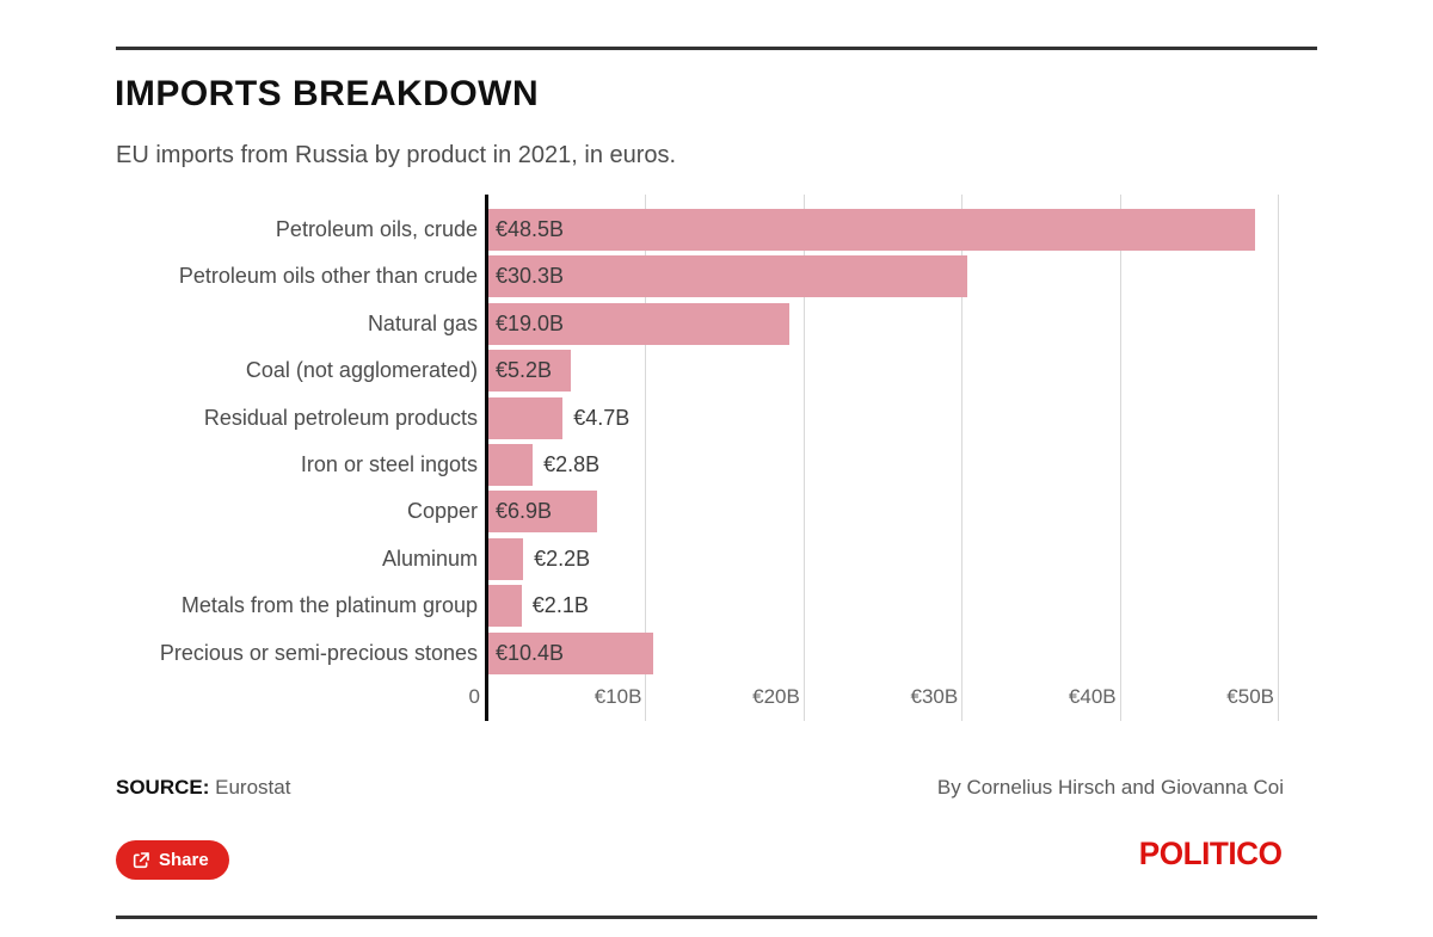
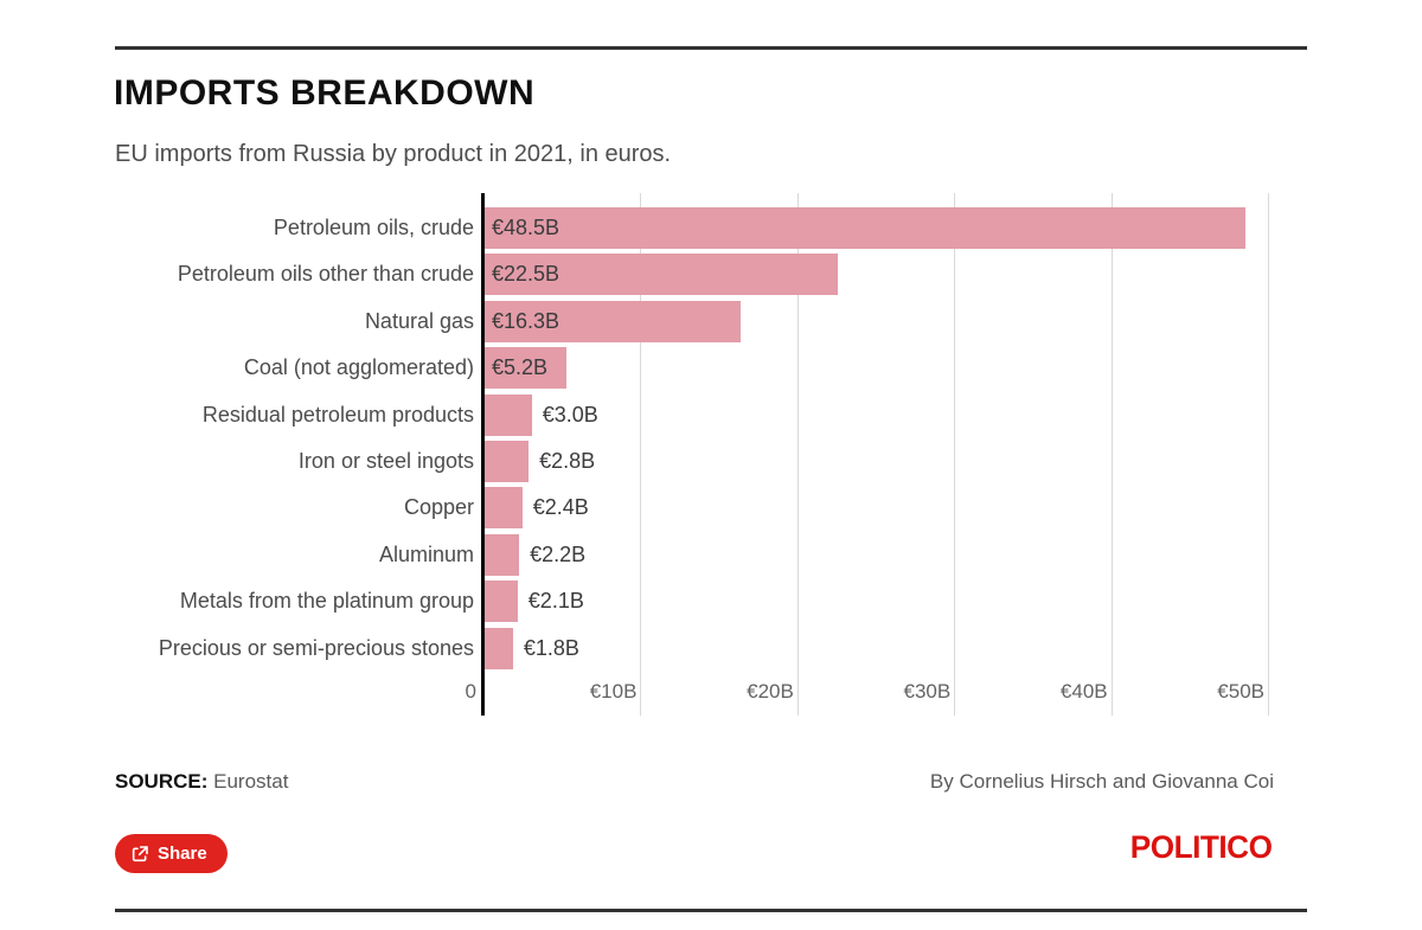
Petroleum oils other than crude: €30.3B -> €22.5B
Natural gas: €19.0B -> €16.3B
Residual petroleum products: €4.7B -> €3.0B
Copper: €6.9B -> €2.4B
Precious or semi-precious stones: €10.4B -> €1.8B
